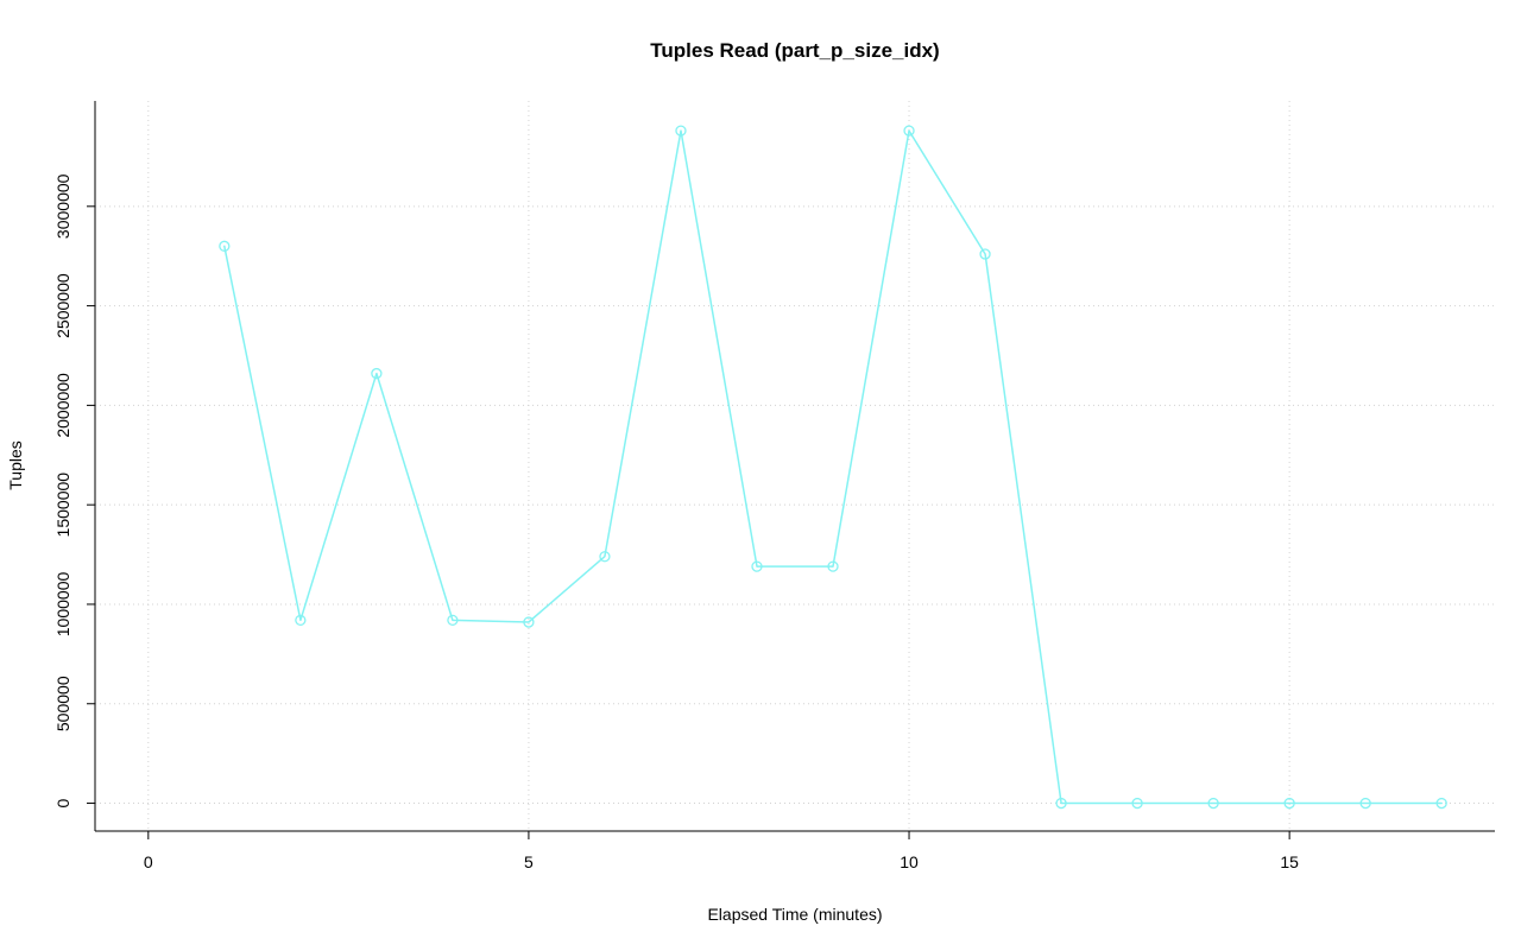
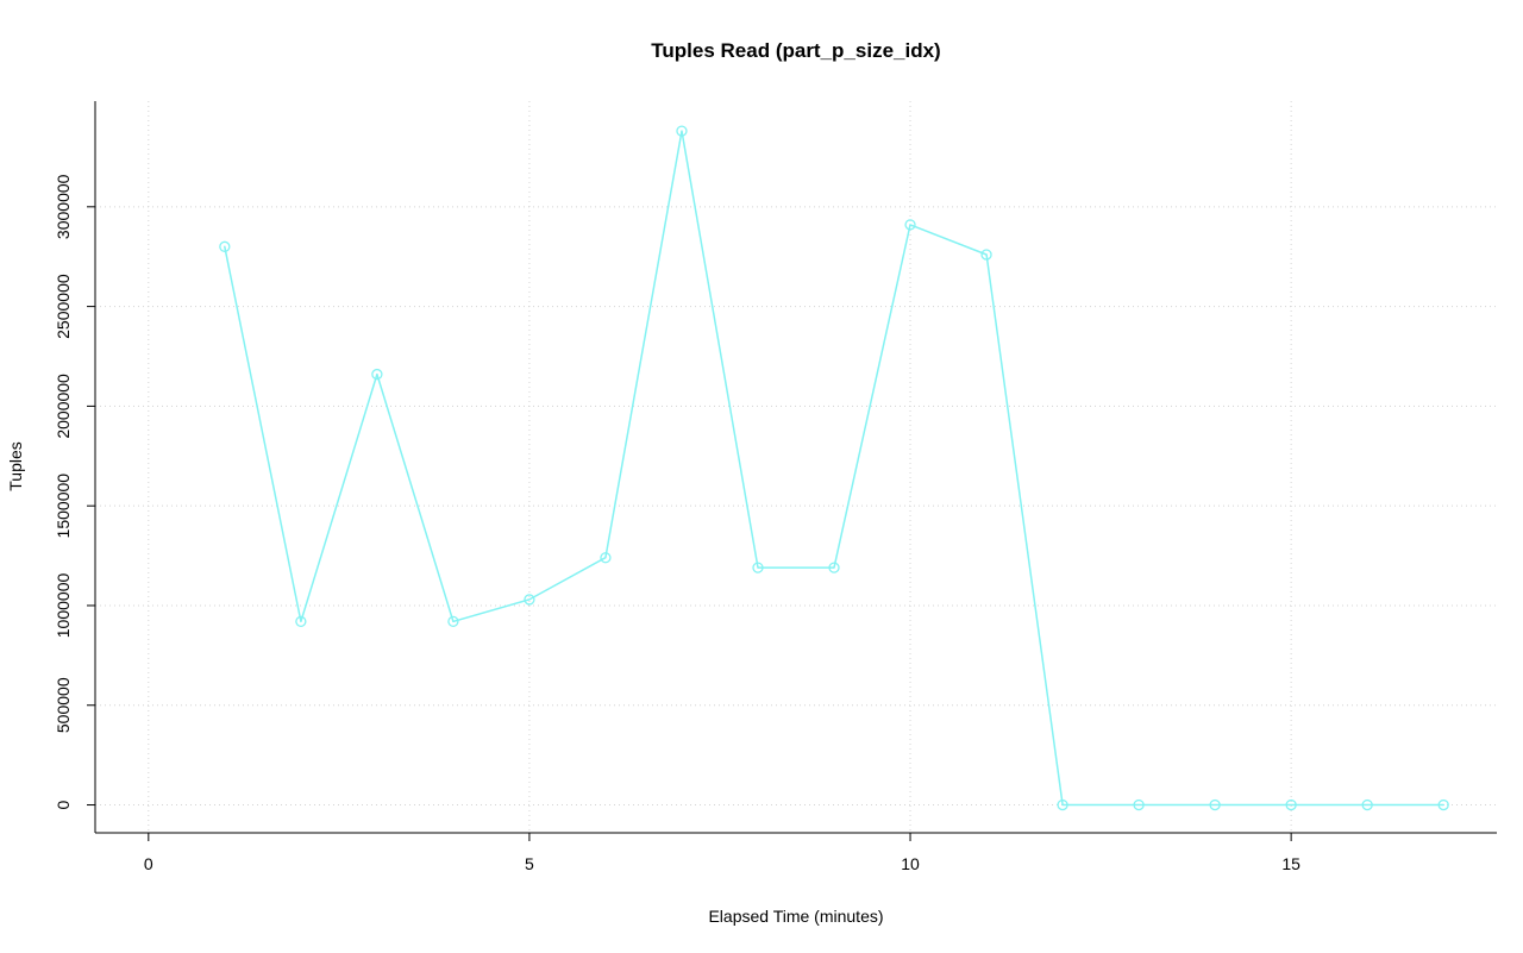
5: 910000 -> 1030000
10: 3380000 -> 2910000
